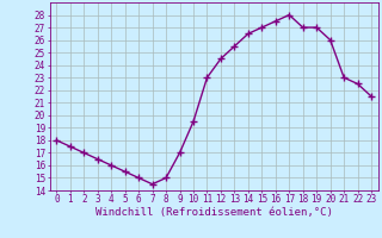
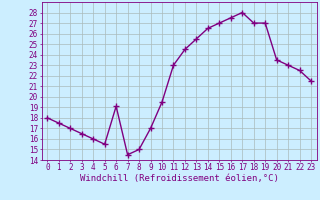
6: 15.0 -> 19.1
20: 26.0 -> 23.5
